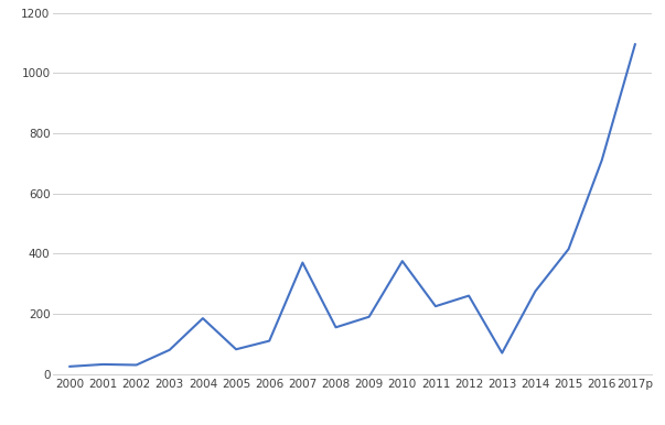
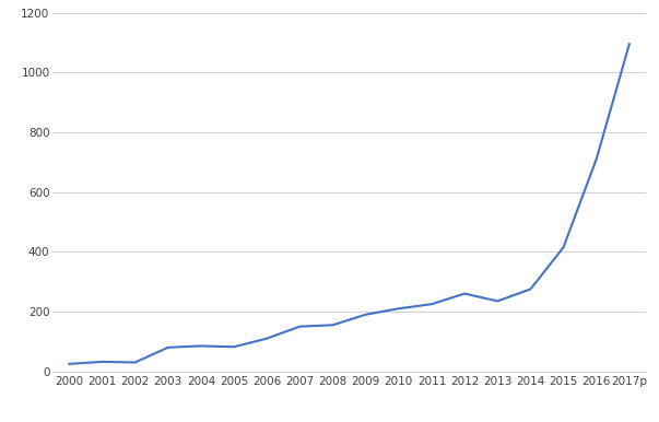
2004: 185 -> 85
2007: 370 -> 150
2010: 375 -> 210
2013: 70 -> 235
